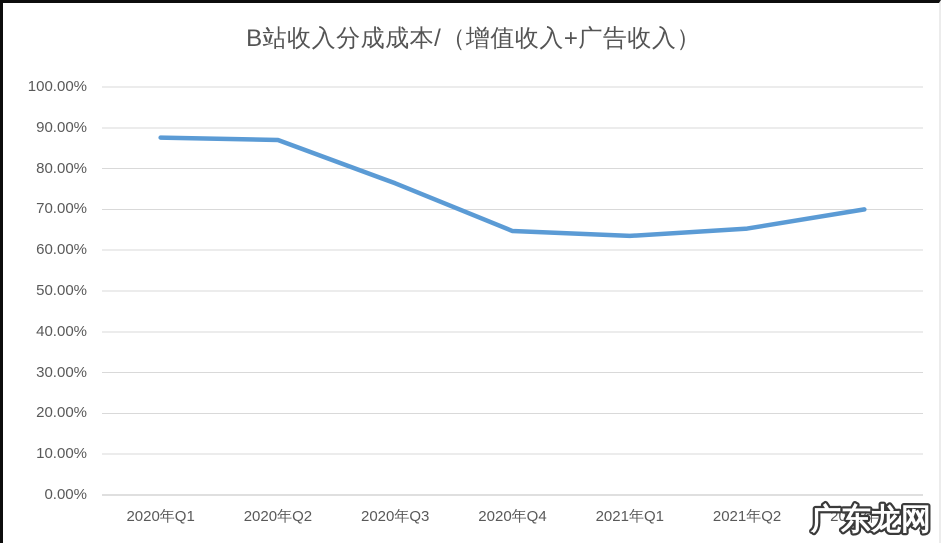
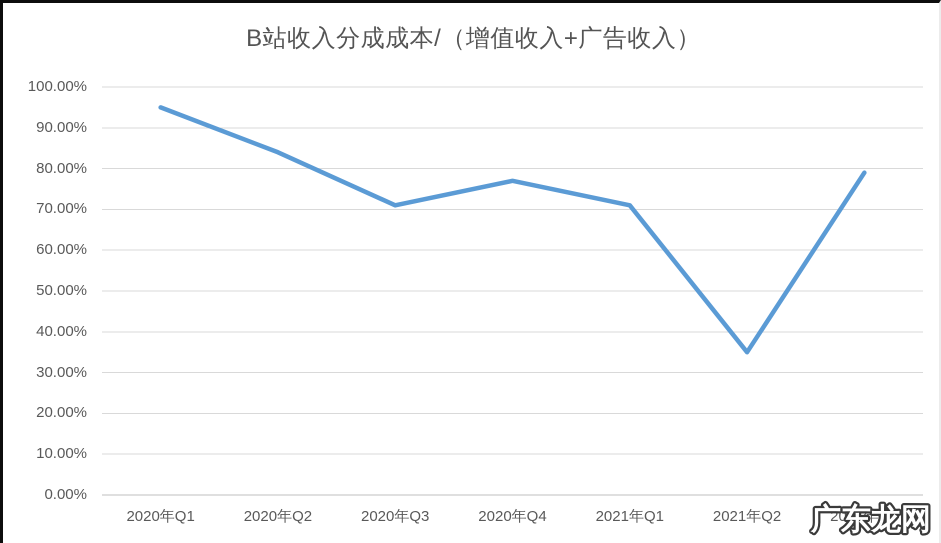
2020年Q1: 88% -> 95%
2020年Q2: 87% -> 84%
2020年Q3: 76% -> 71%
2020年Q4: 65% -> 77%
2021年Q1: 64% -> 71%
2021年Q2: 65% -> 35%
2021年Q3: 70% -> 79%
